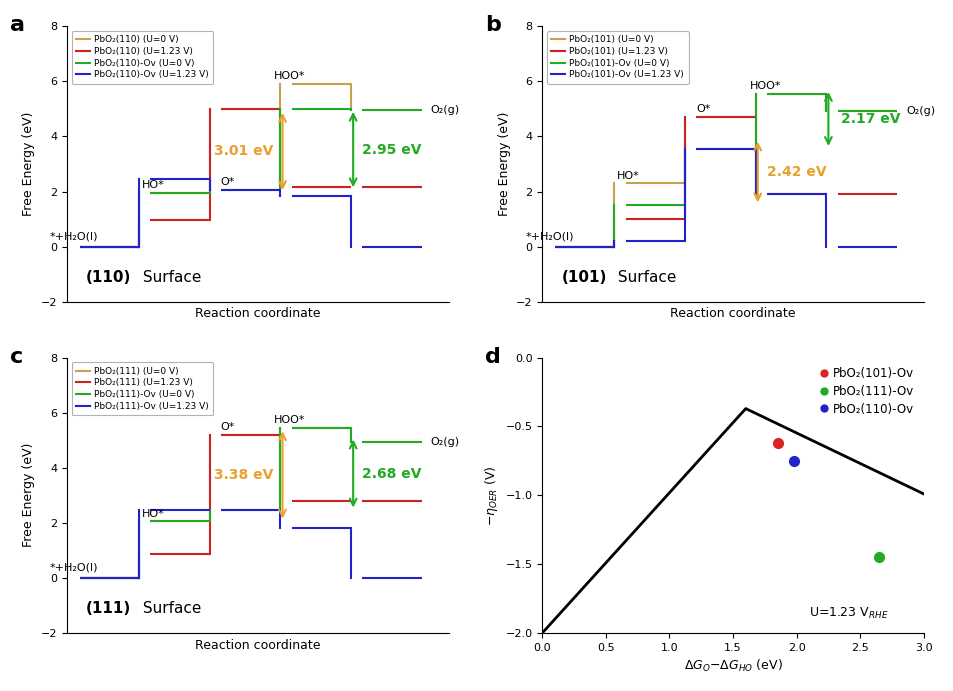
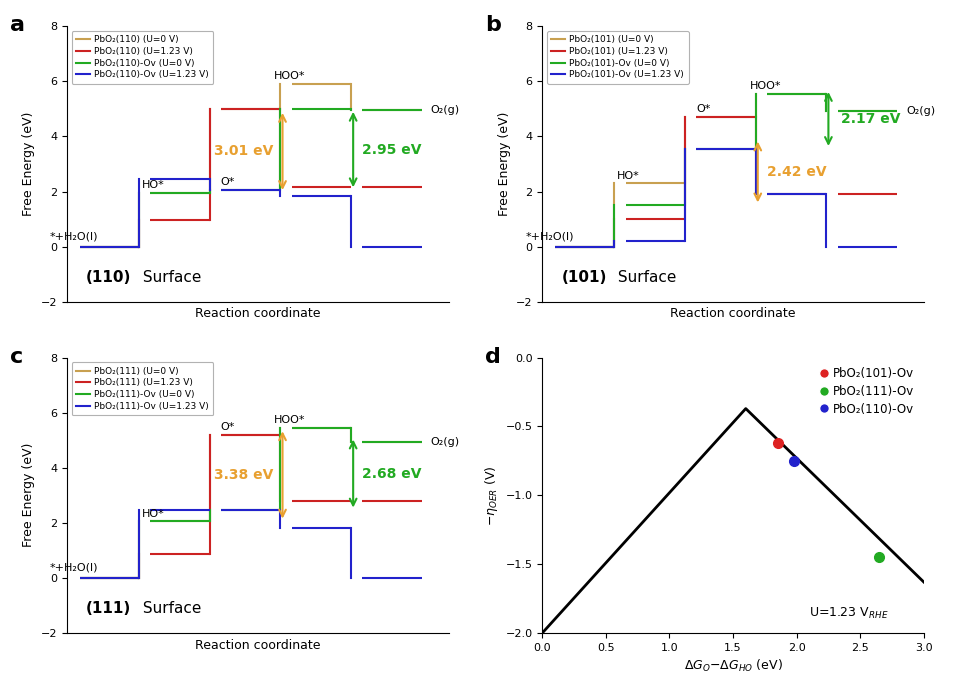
3.0: -0.99 -> -1.63
